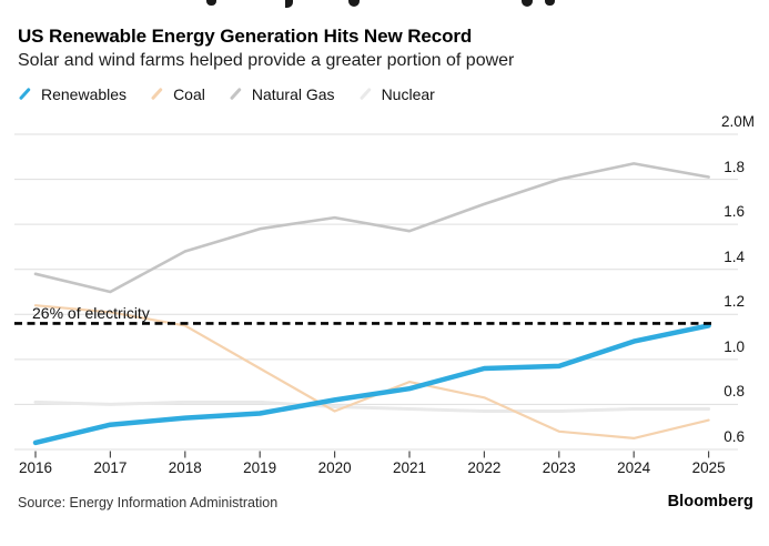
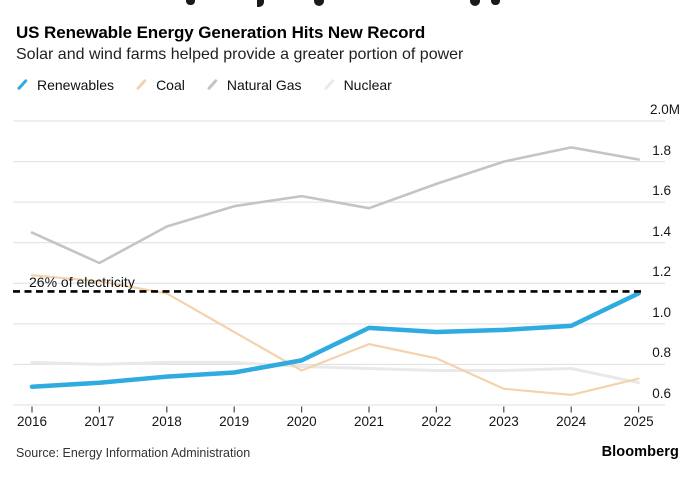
Renewables/2016: 0.63 -> 0.69
Natural Gas/2016: 1.38 -> 1.45
Renewables/2021: 0.87 -> 0.98
Renewables/2024: 1.08 -> 0.99
Nuclear/2025: 0.78 -> 0.71
